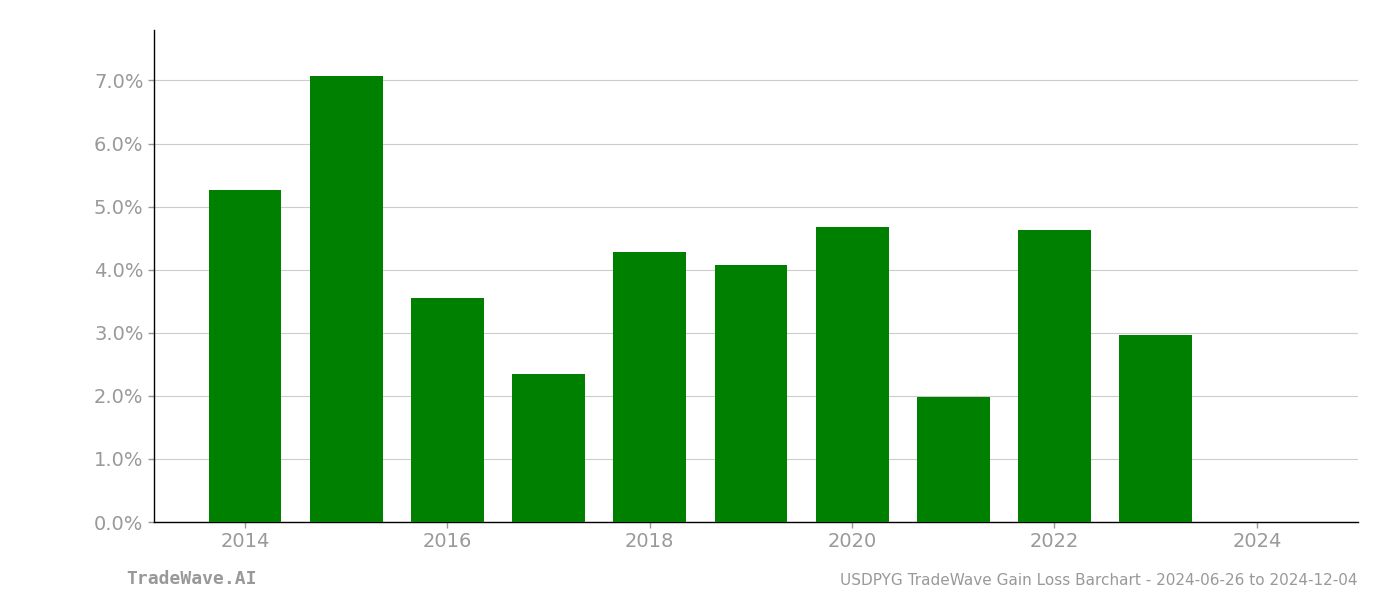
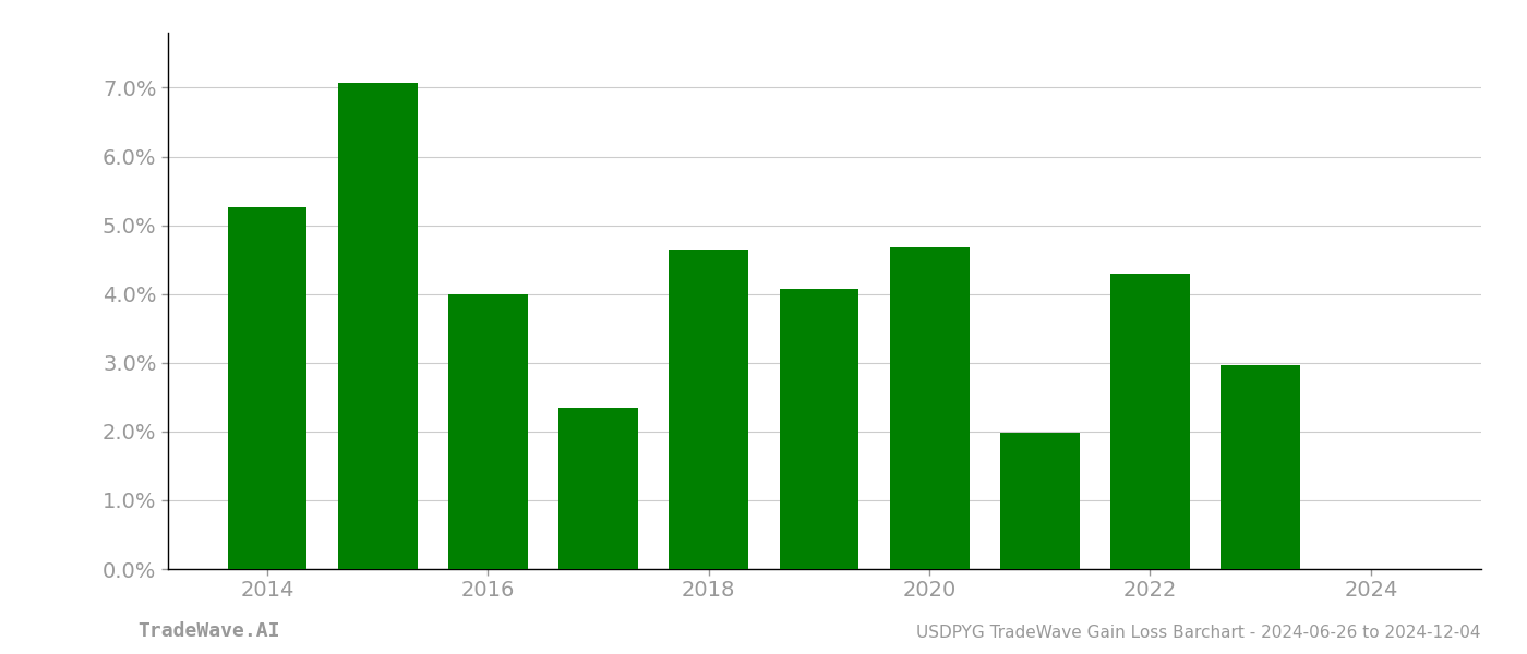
2016: 3.55% -> 4.00%
2018: 4.28% -> 4.64%
2022: 4.63% -> 4.30%
